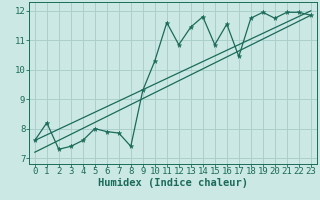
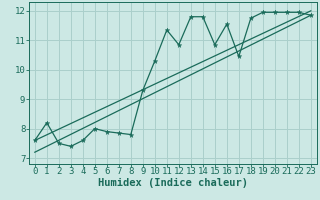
2: 7.30 -> 7.50
8: 7.40 -> 7.80
11: 11.60 -> 11.35
13: 11.45 -> 11.80
20: 11.75 -> 11.95
